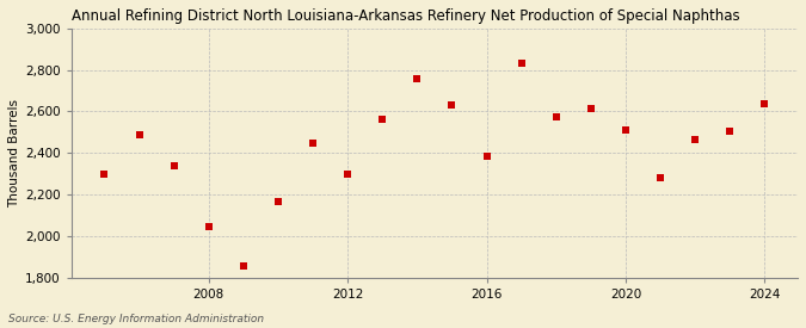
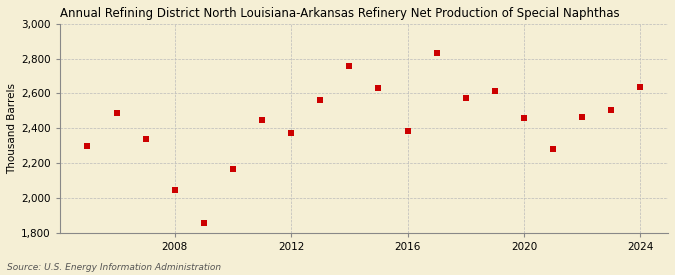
2012: 2,300 -> 2,370
2020: 2,510 -> 2,460
